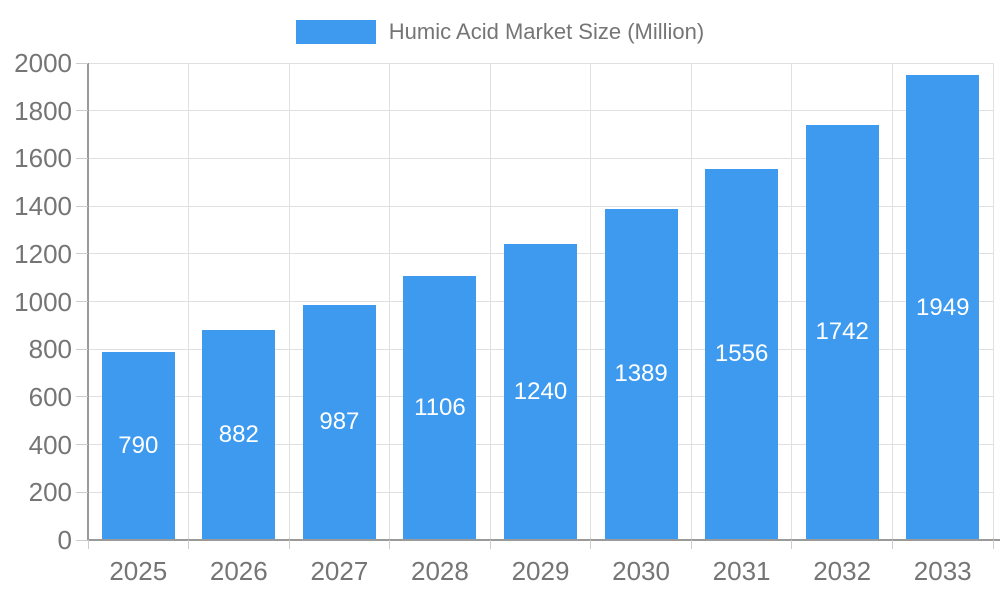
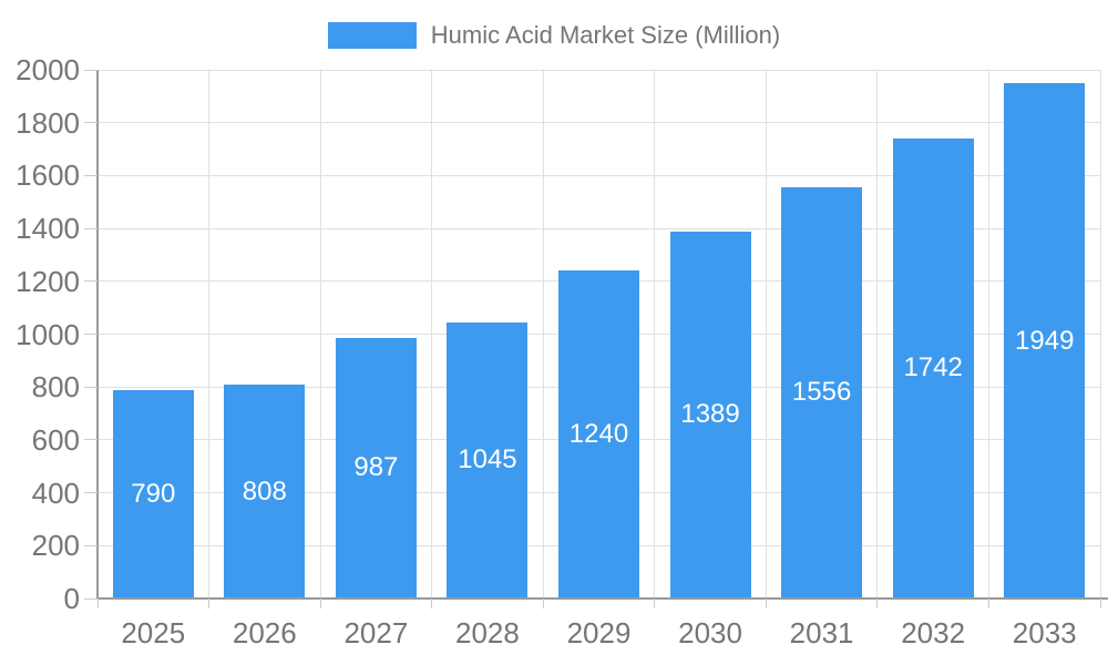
2026: 882 -> 808
2028: 1106 -> 1045
